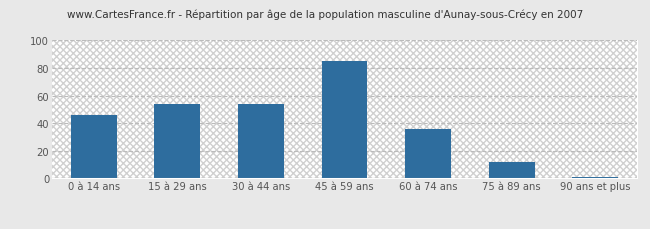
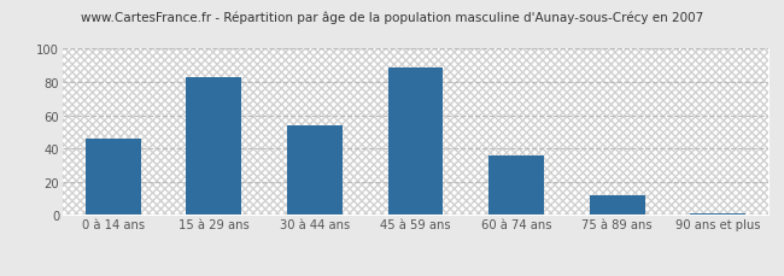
15 à 29 ans: 54 -> 83
45 à 59 ans: 85 -> 89
